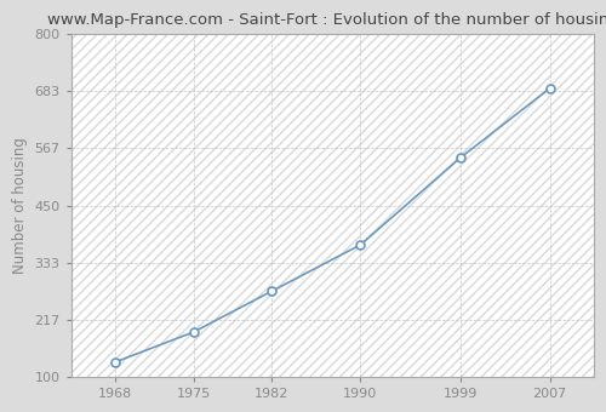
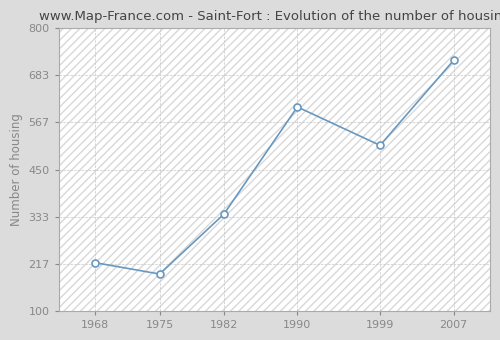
1968: 131 -> 220
1982: 275 -> 340
1990: 370 -> 605
1999: 548 -> 510
2007: 689 -> 720
